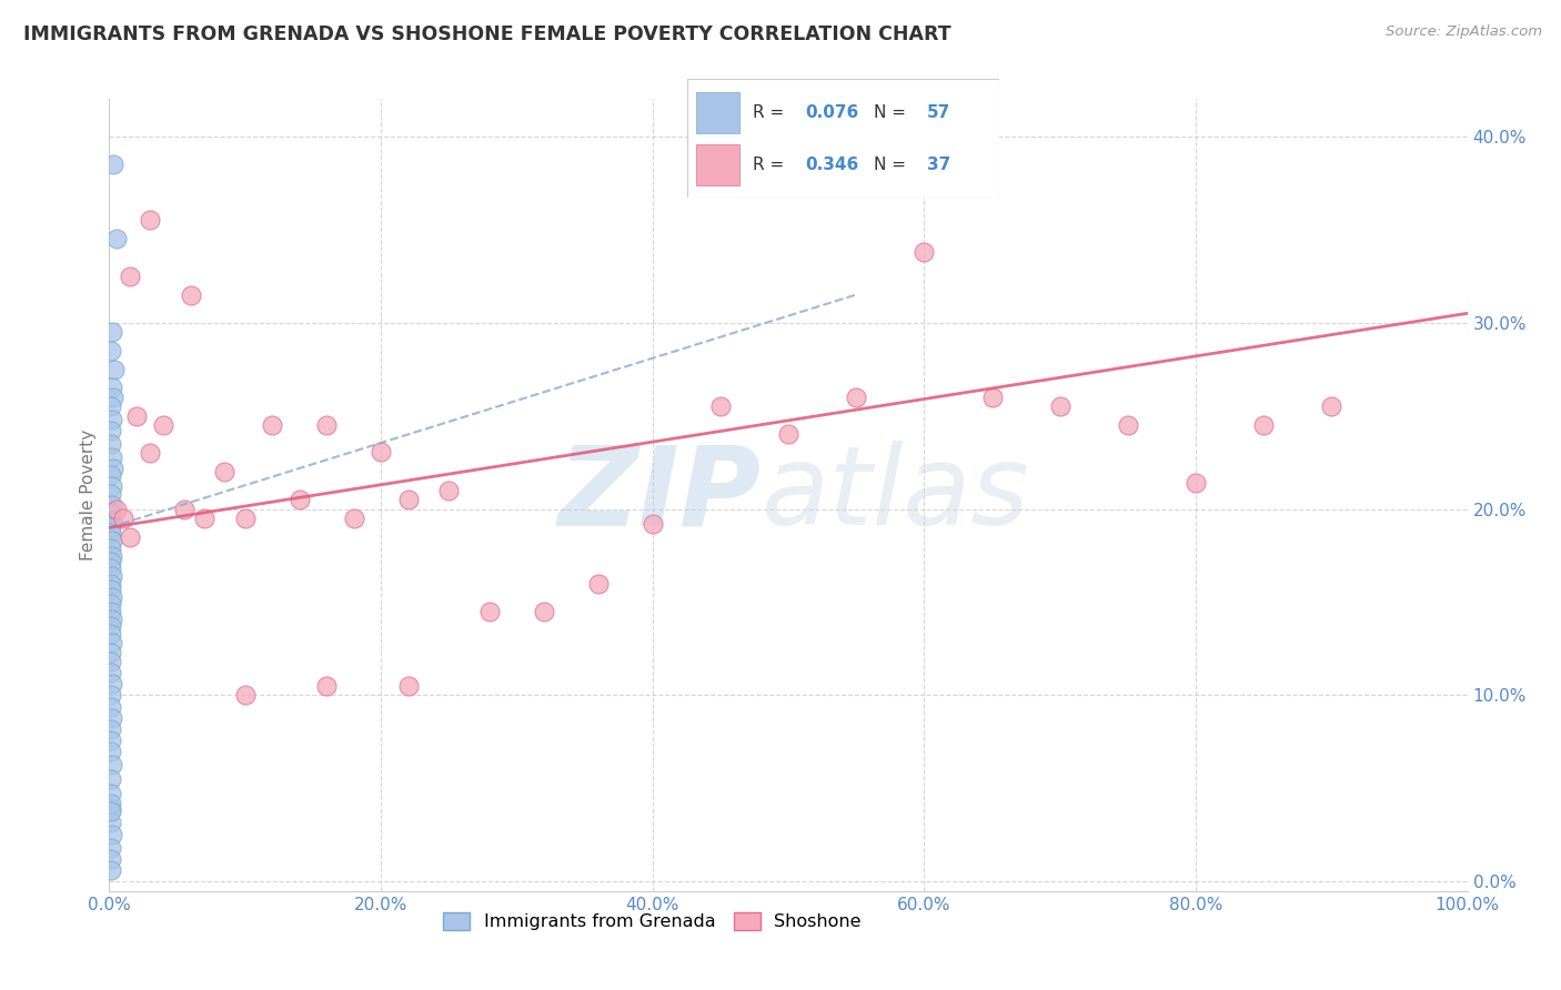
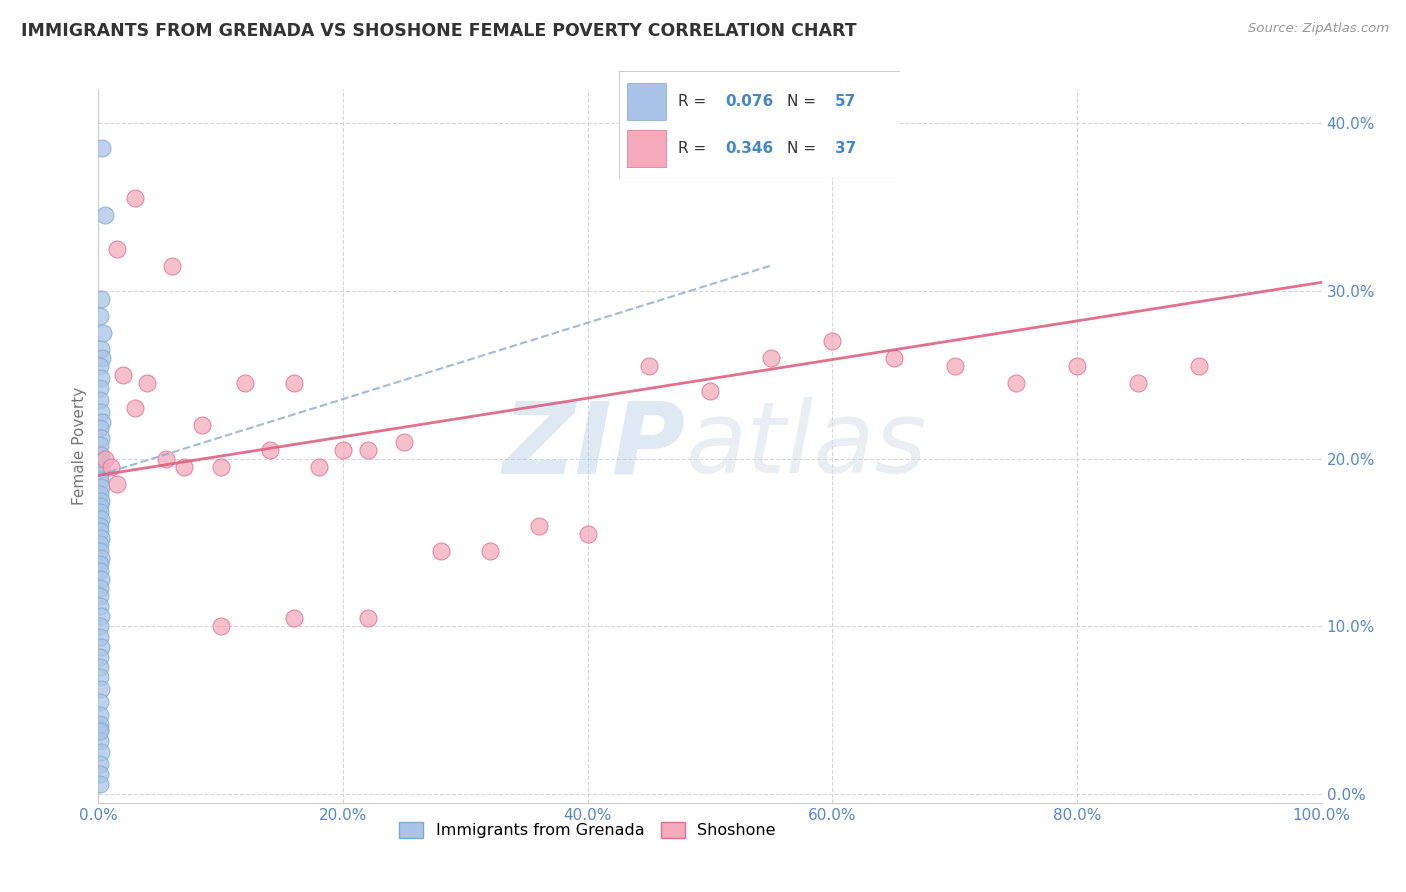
Shoshone/20.0%: 23.1% -> 20.5%
Shoshone/40.0%: 19.2% -> 15.5%
Shoshone/60.0%: 33.8% -> 27.0%
Shoshone/80.0%: 21.4% -> 25.5%
